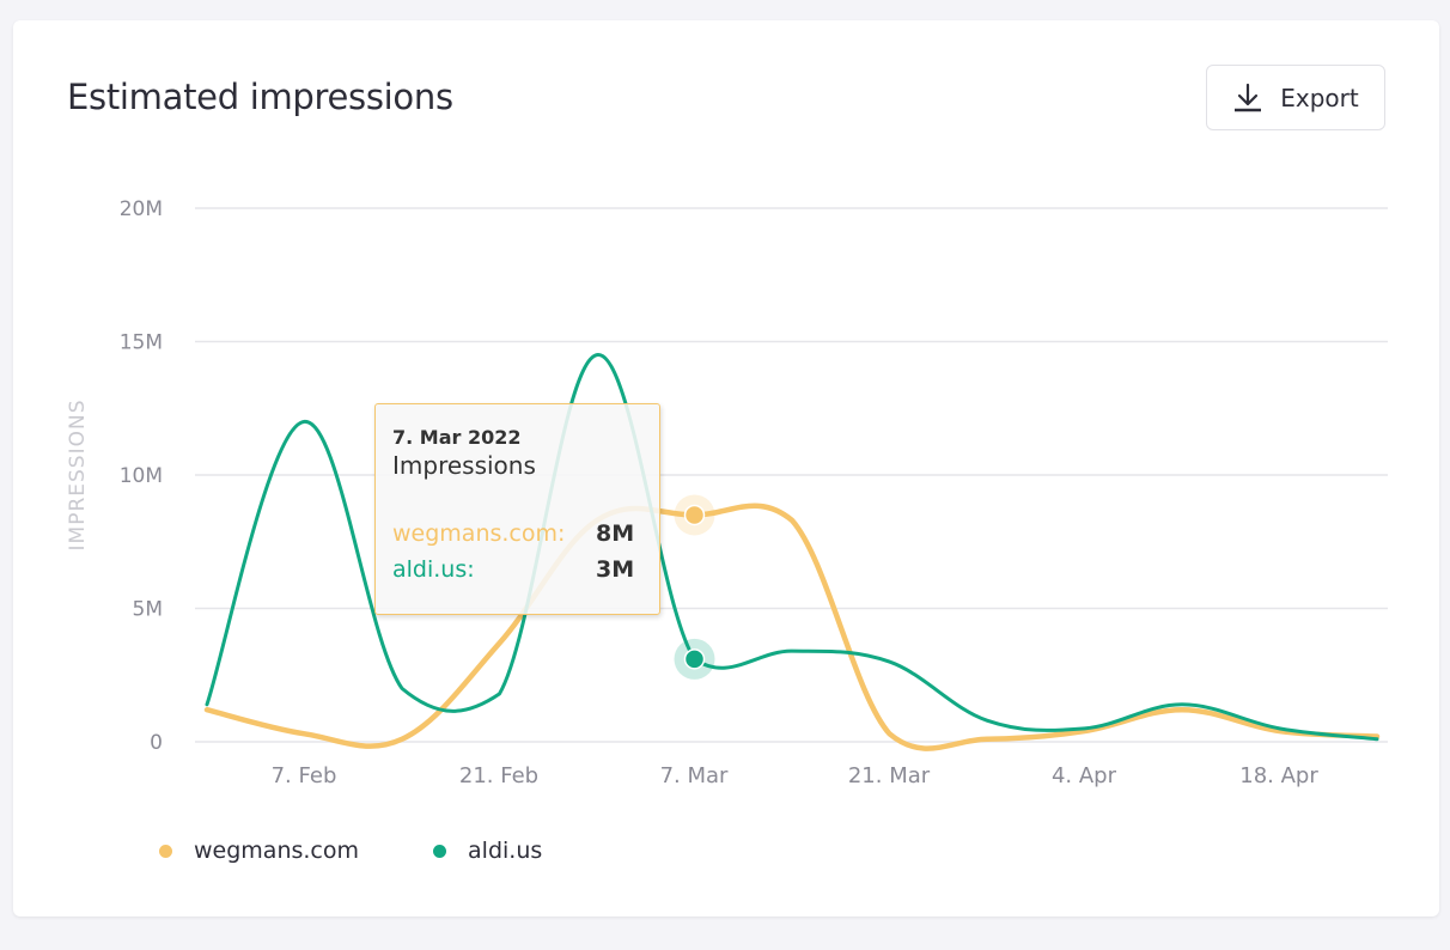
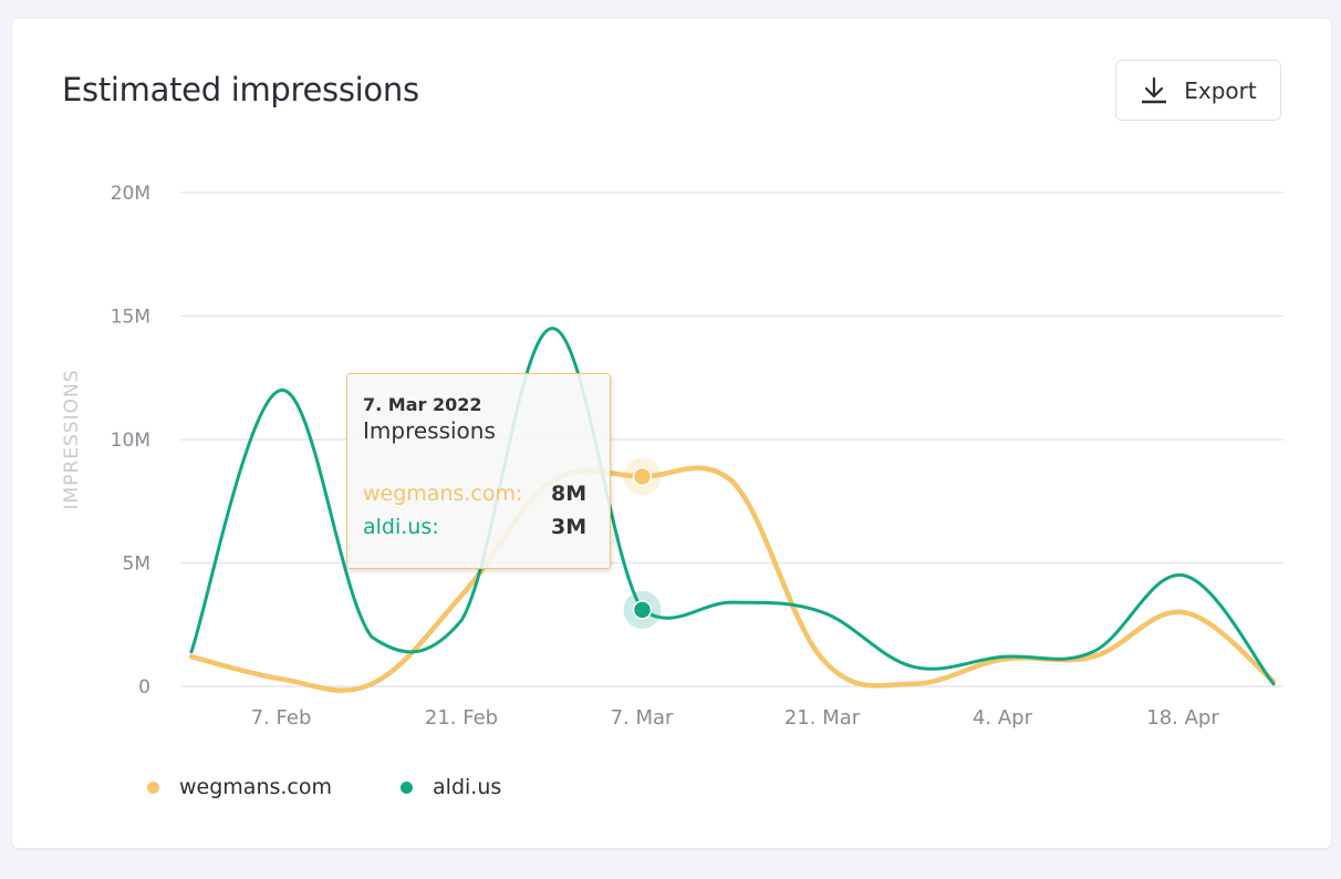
aldi.us/21. Feb: 1.8M -> 2.7M
wegmans.com/21. Mar: 0.3M -> 1.1M
wegmans.com/4. Apr: 0.4M -> 1.1M
aldi.us/4. Apr: 0.5M -> 1.2M
wegmans.com/18. Apr: 0.4M -> 3.0M
aldi.us/18. Apr: 0.5M -> 4.5M
